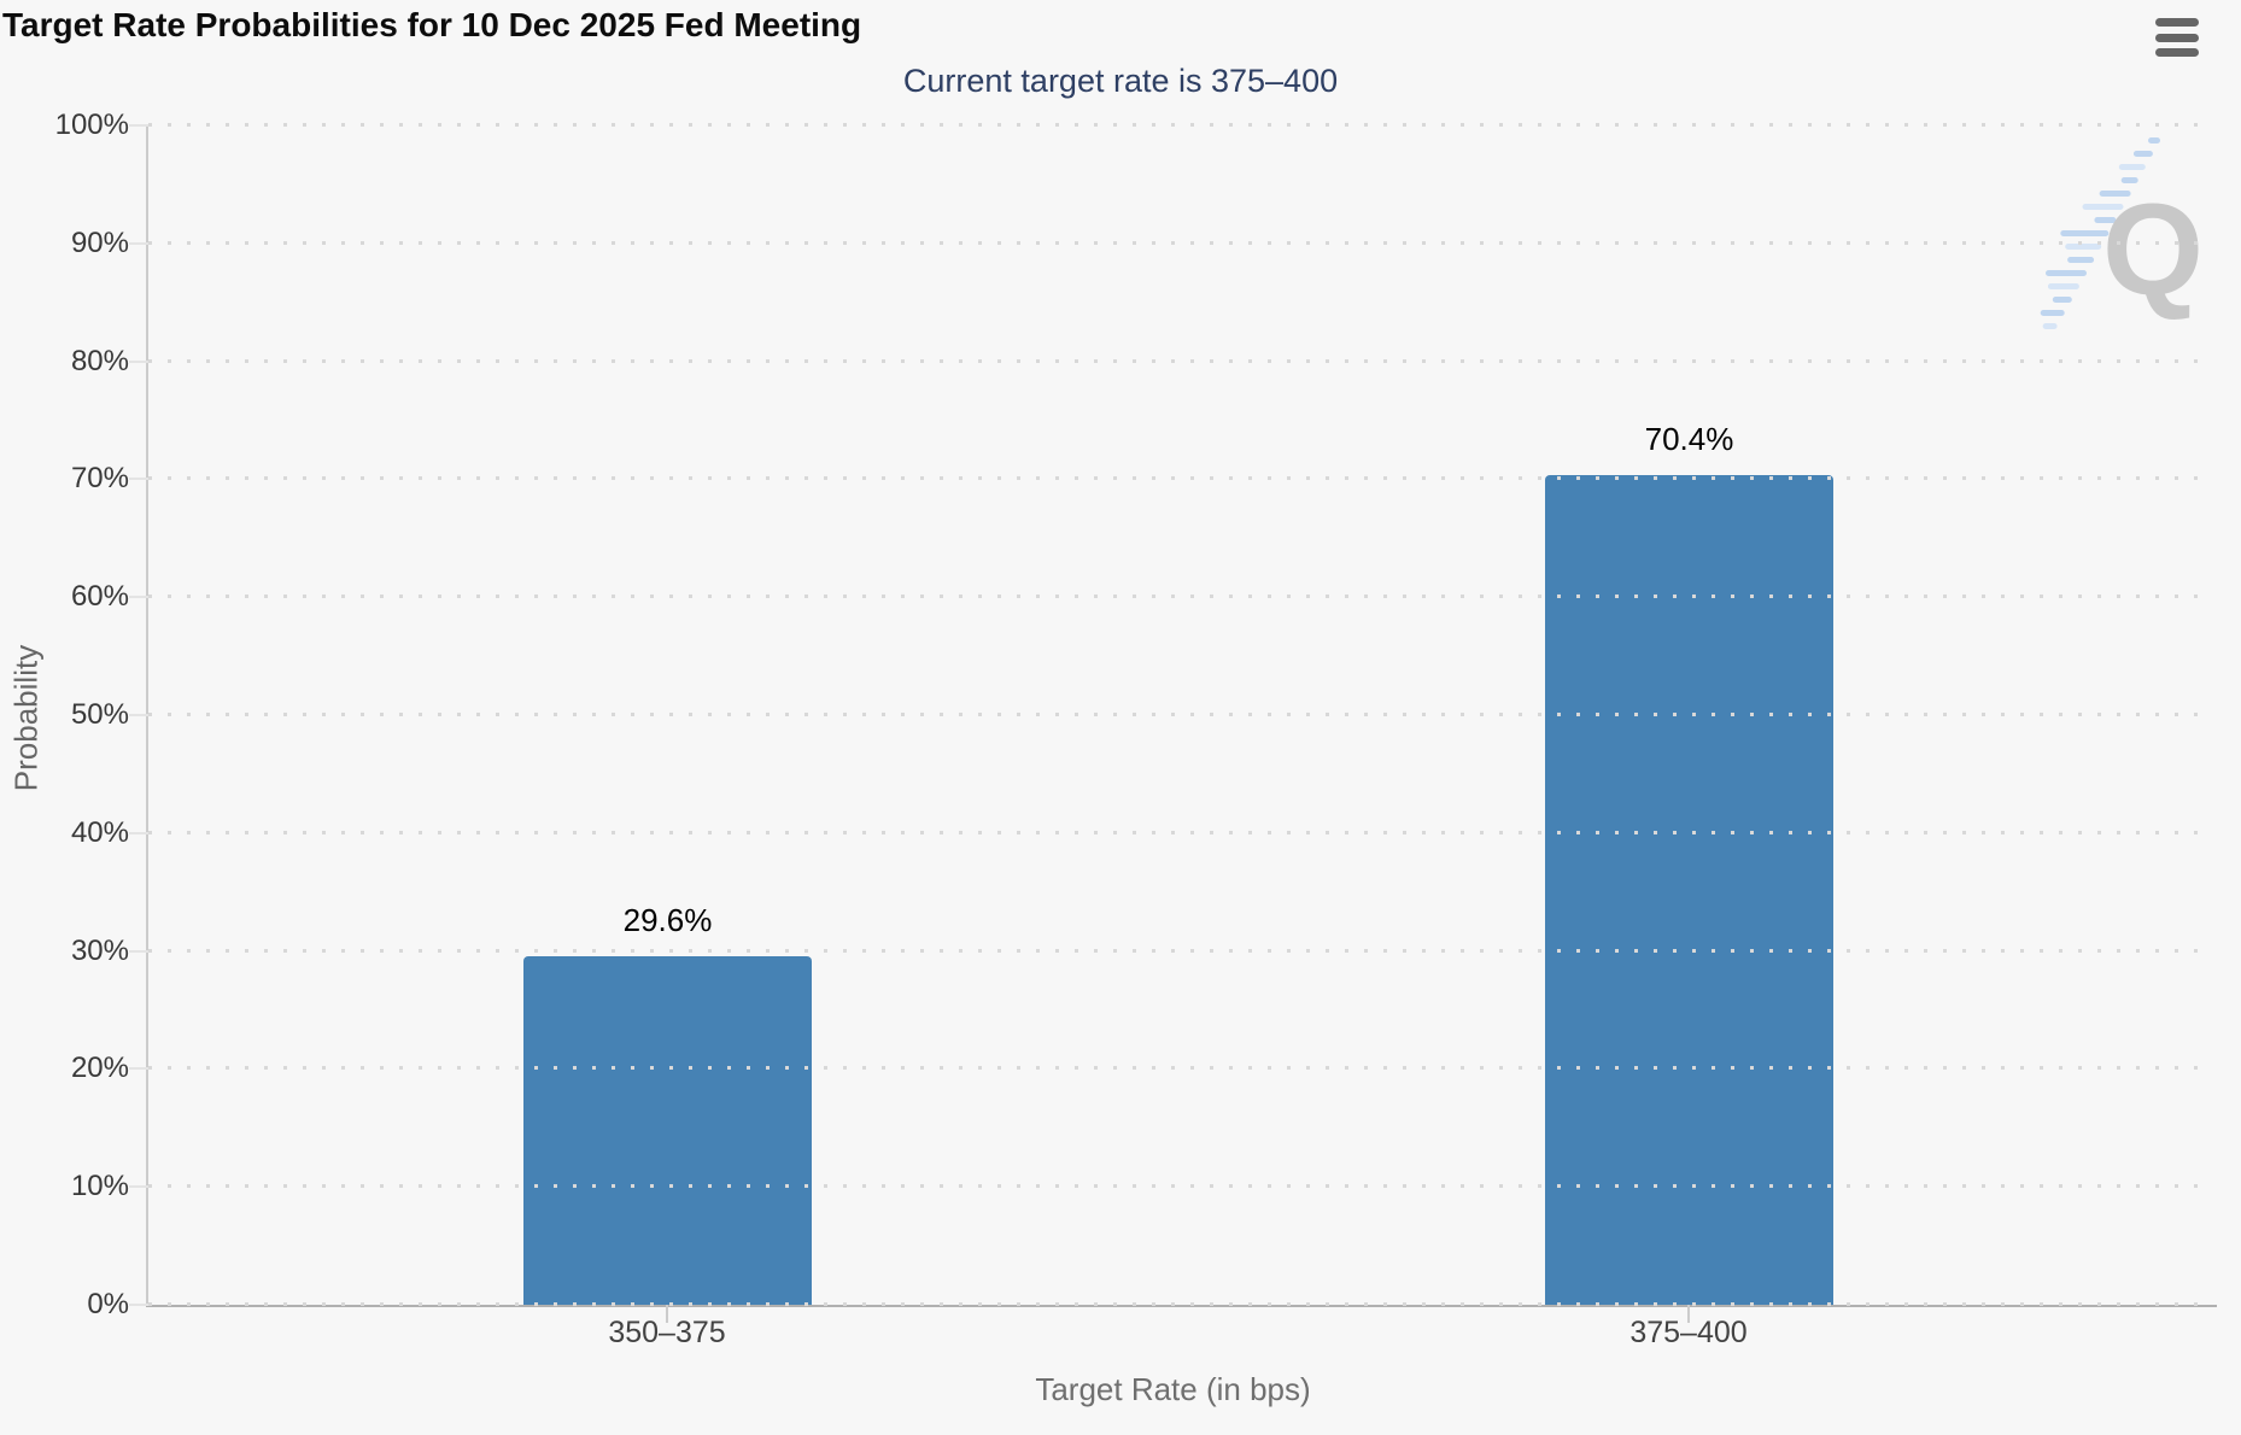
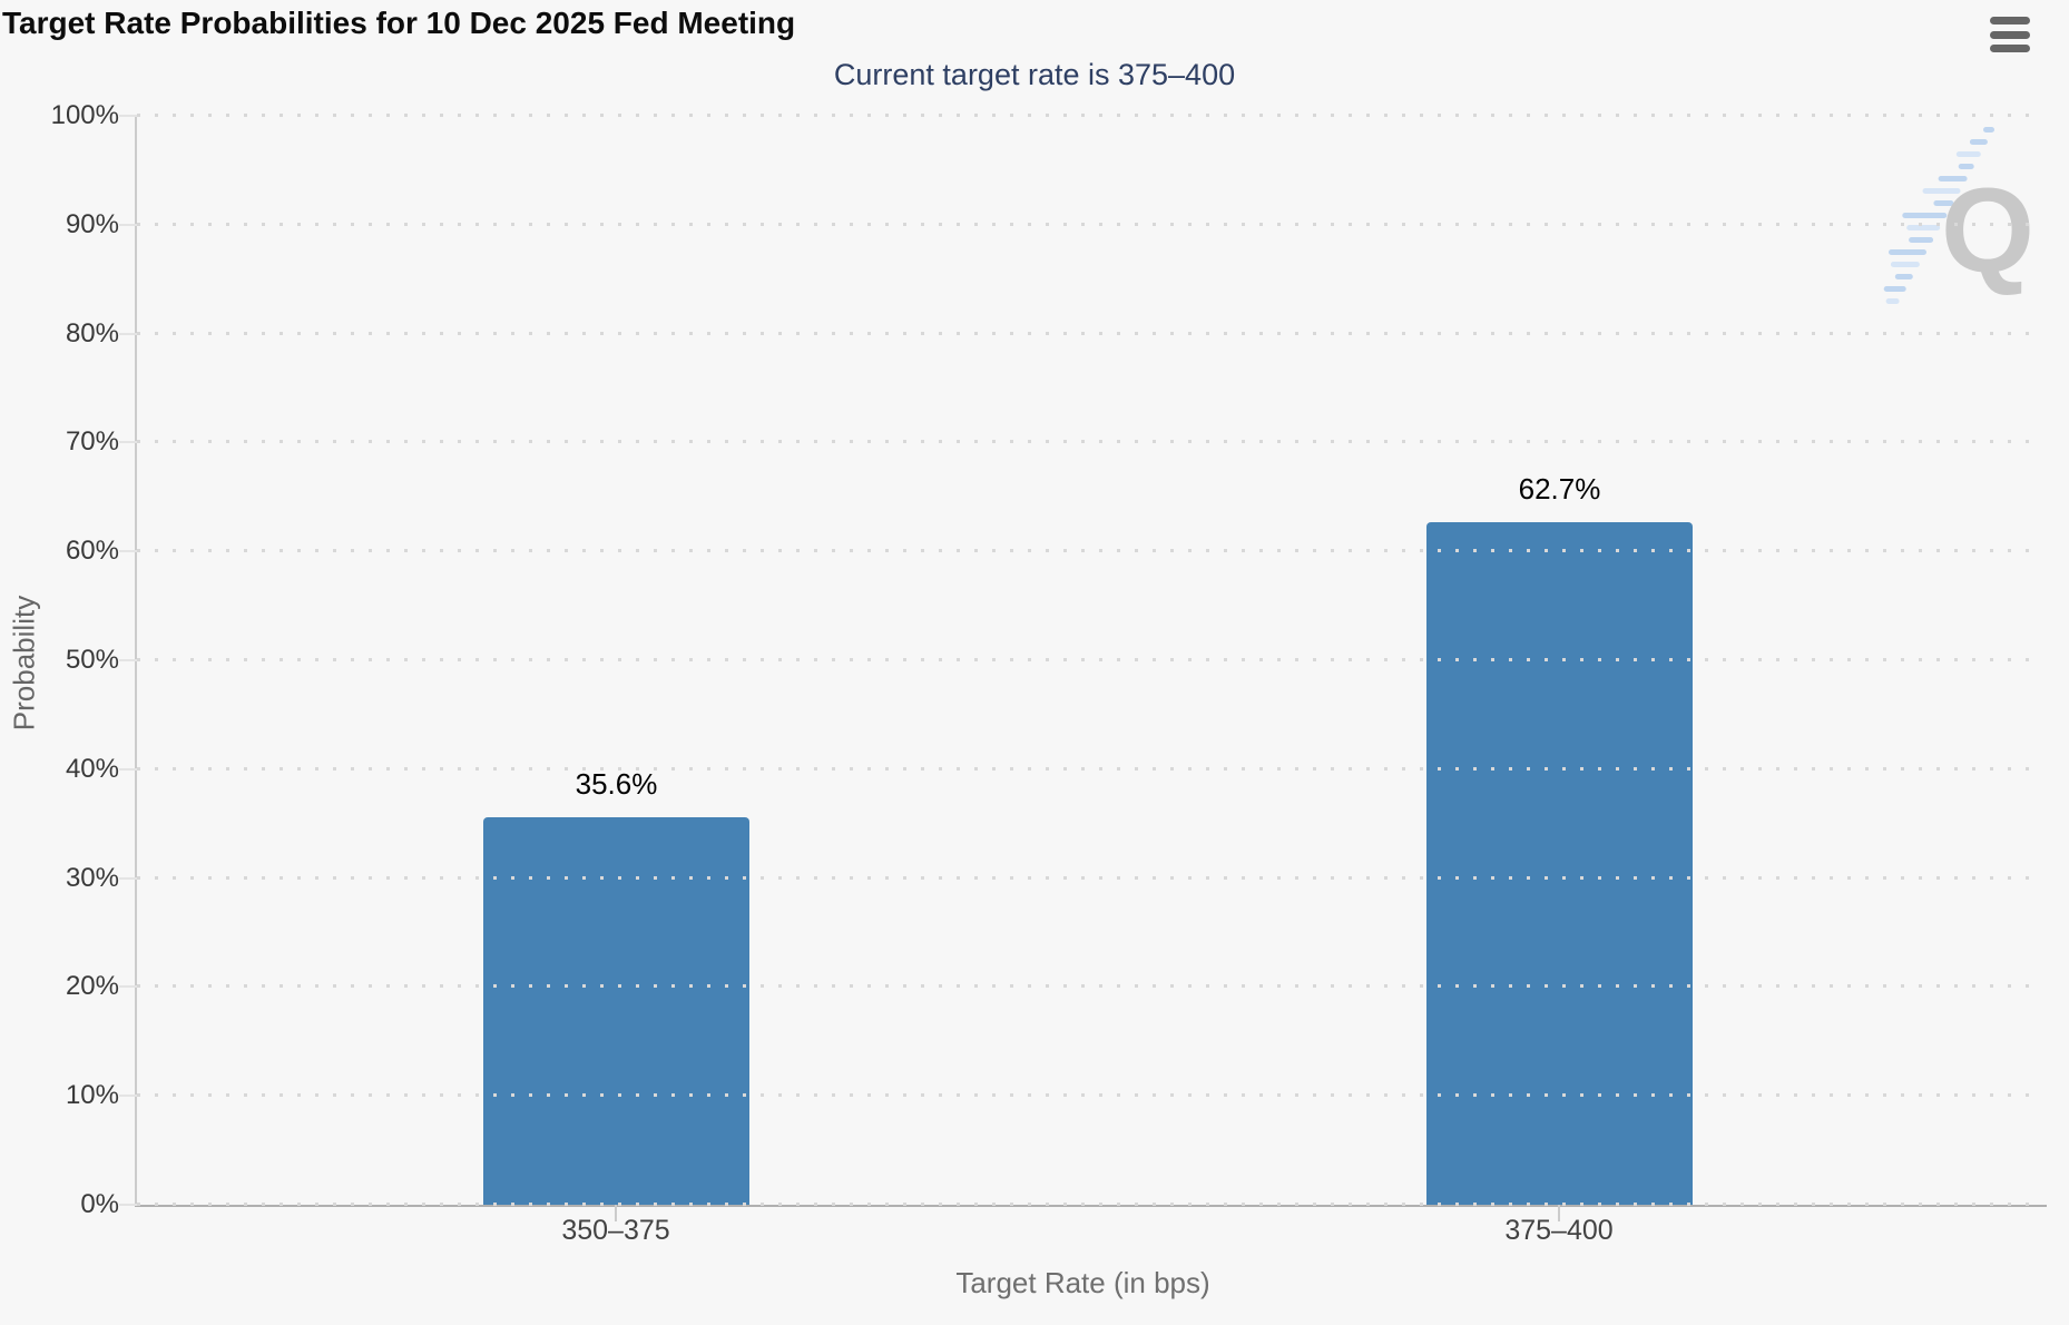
350–375: 29.6% -> 35.6%
375–400: 70.4% -> 62.7%
